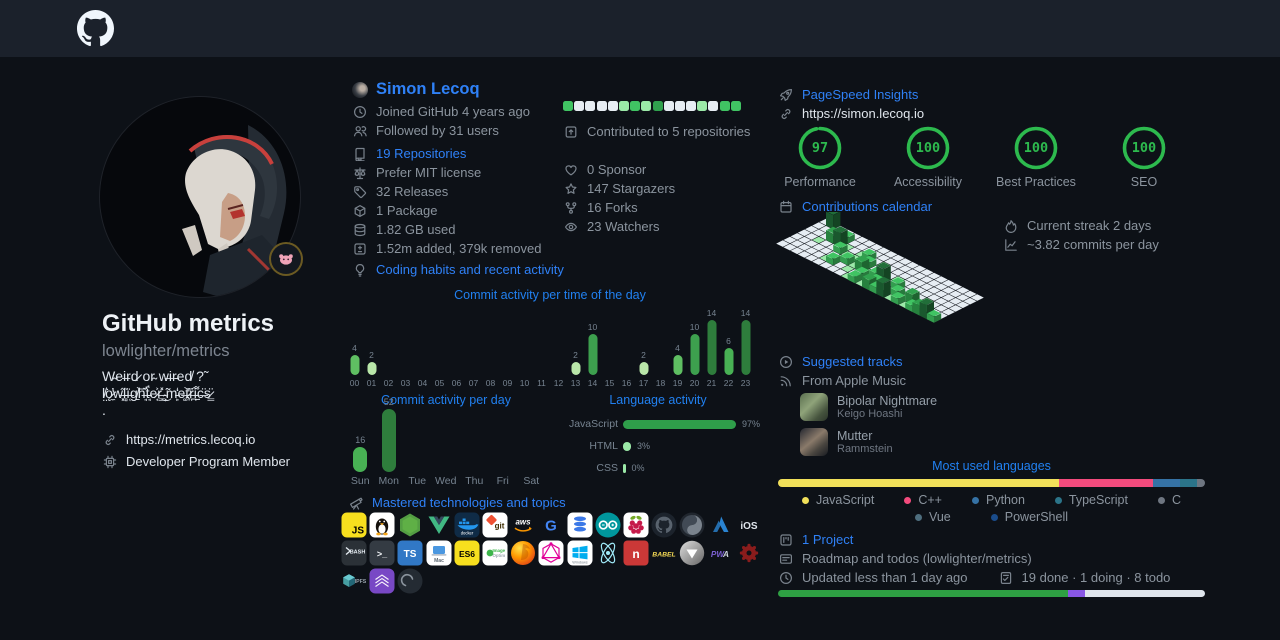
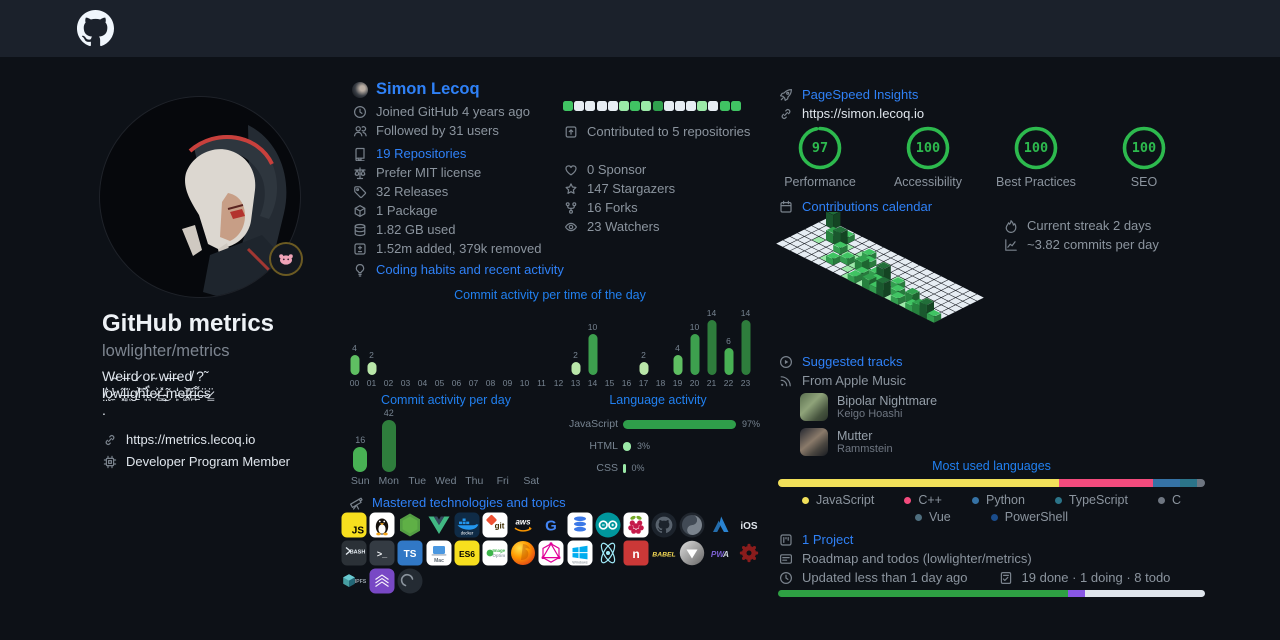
Commit activity per day/Mon: 52 -> 42
